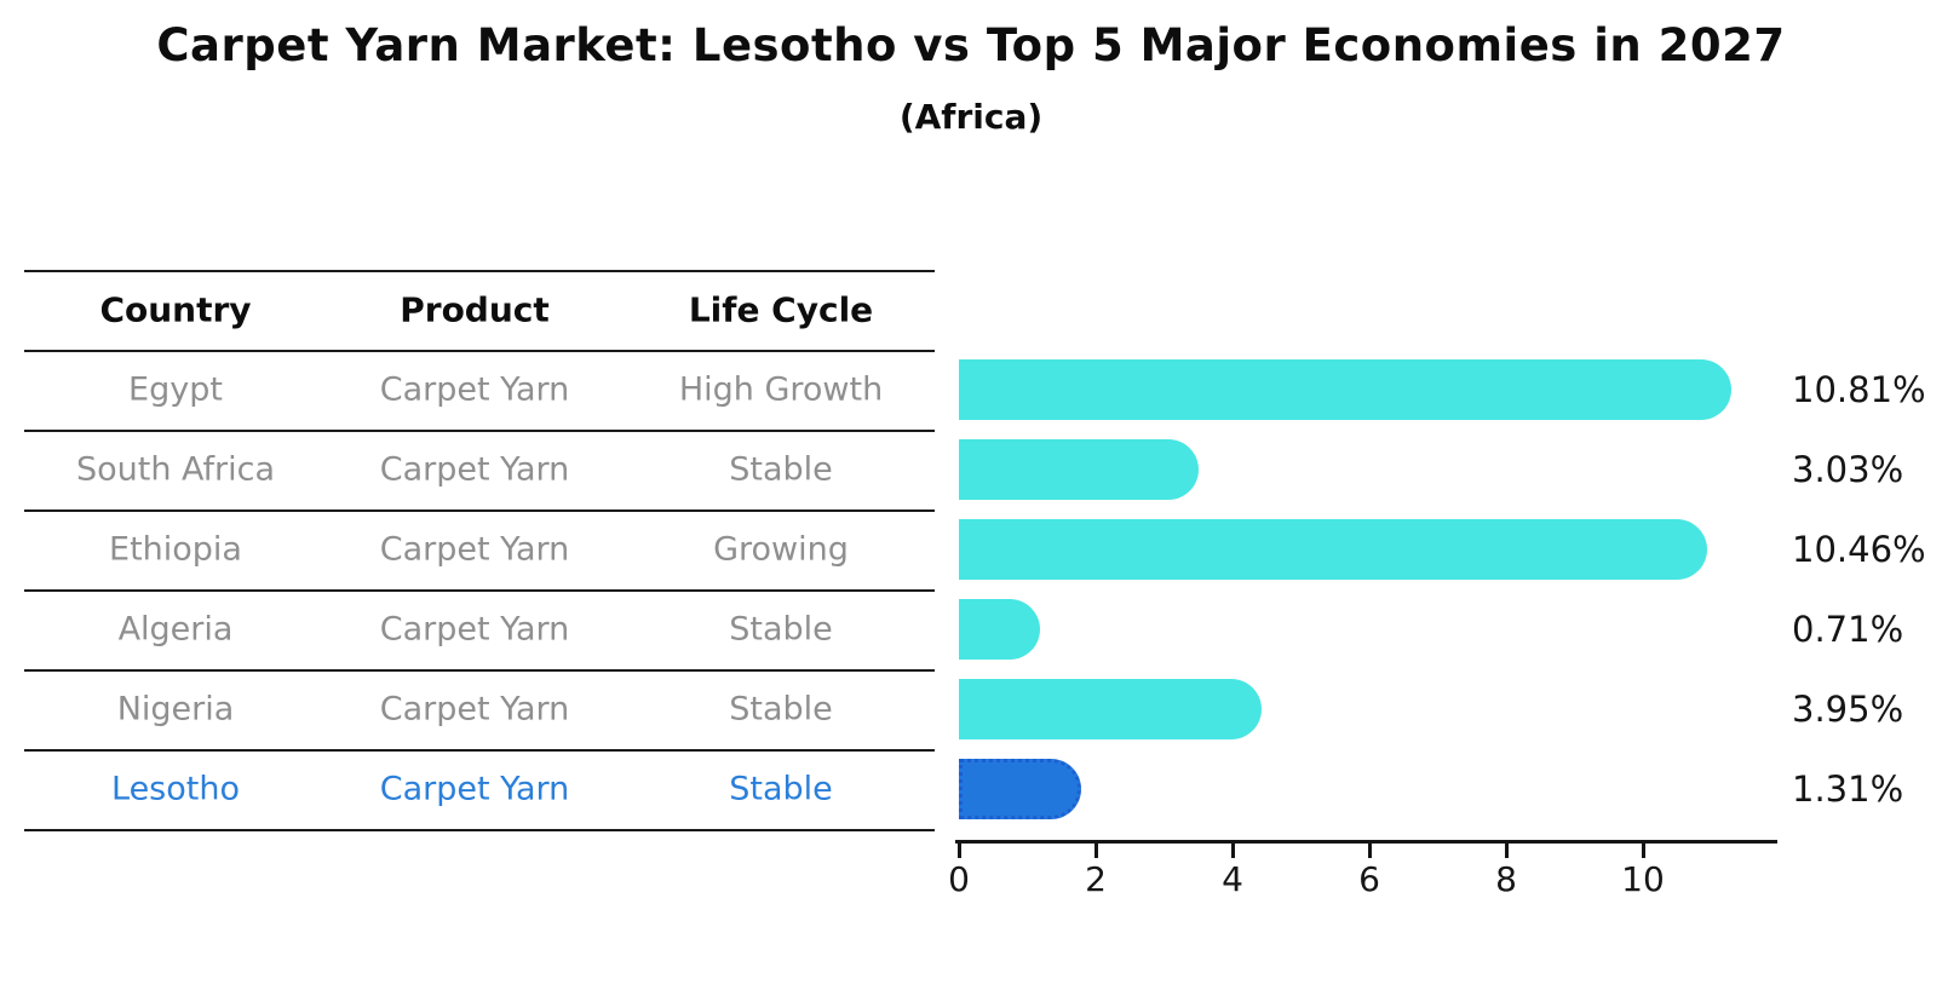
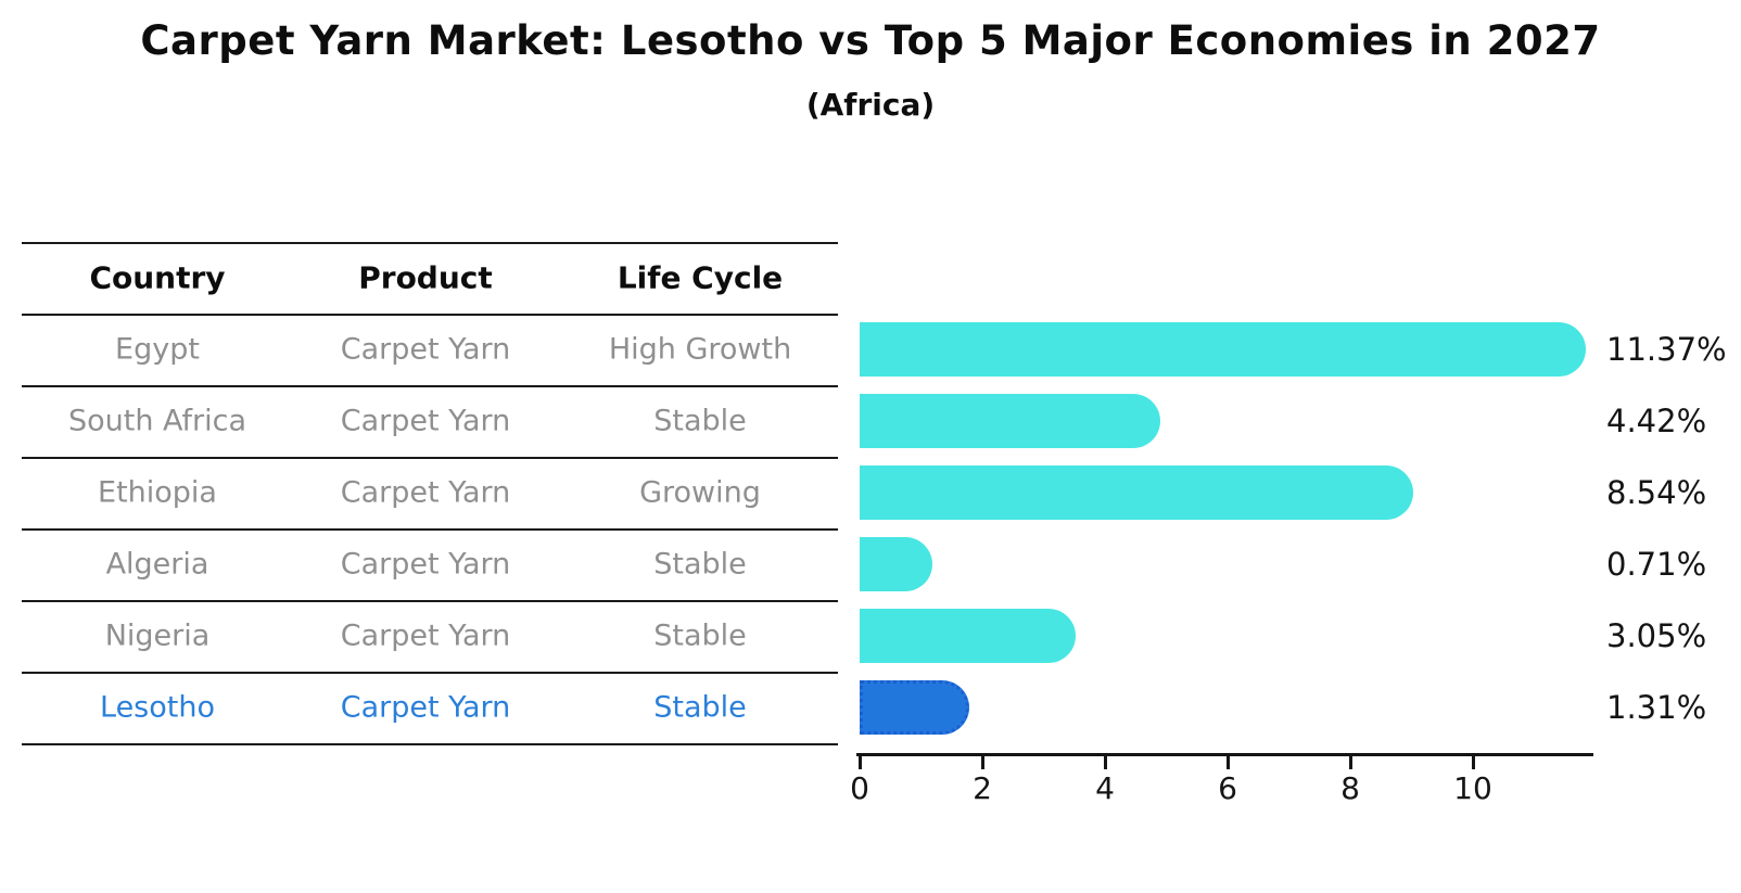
Egypt: 10.81% -> 11.37%
South Africa: 3.03% -> 4.42%
Ethiopia: 10.46% -> 8.54%
Nigeria: 3.95% -> 3.05%
